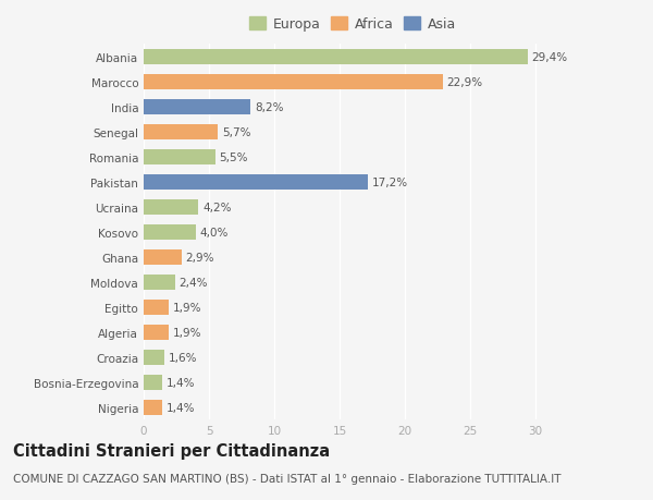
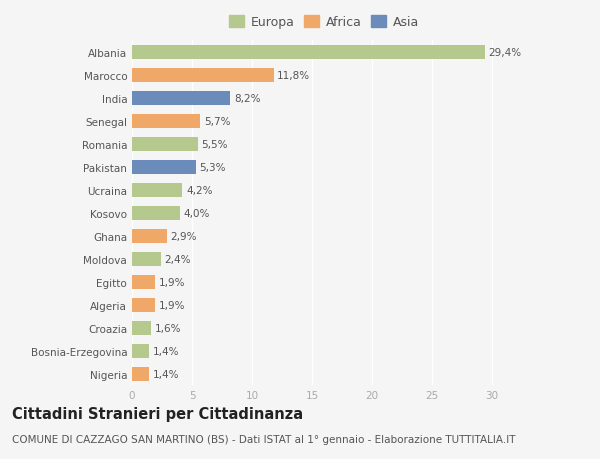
Marocco: 22,9% -> 11,8%
Pakistan: 17,2% -> 5,3%
